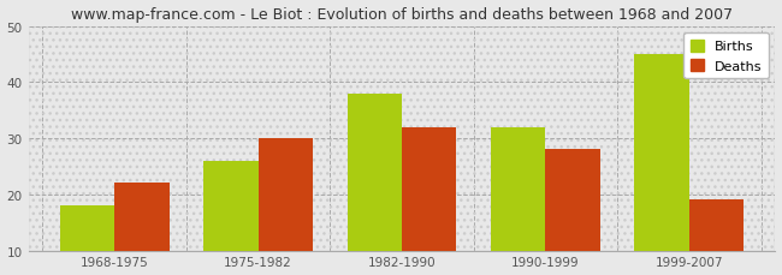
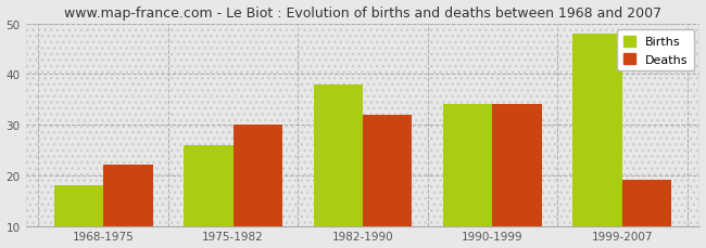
Births/1990-1999: 32 -> 34
Deaths/1990-1999: 28 -> 34
Births/1999-2007: 45 -> 48
